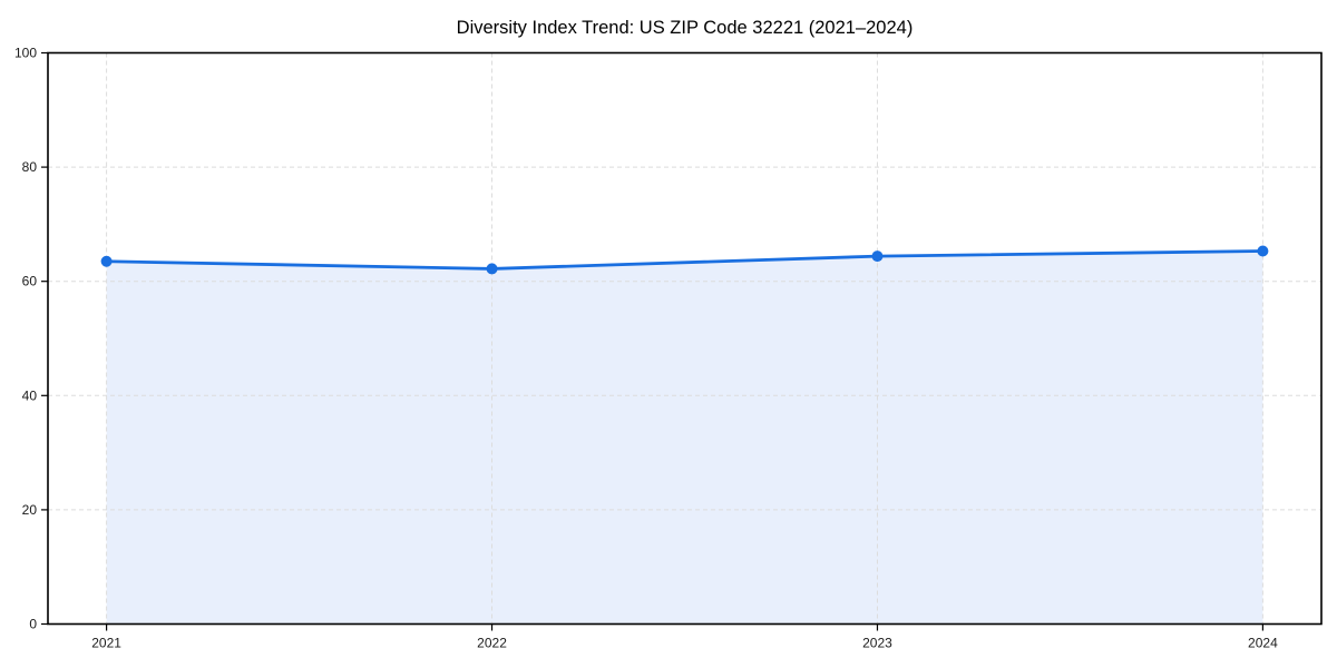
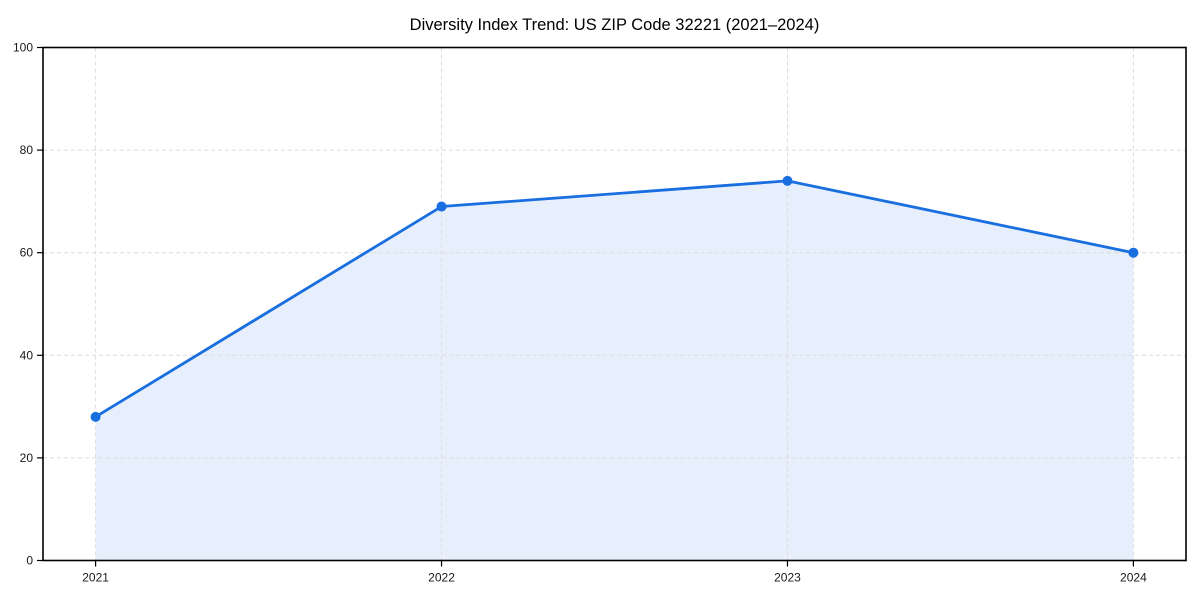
2021: 64 -> 28
2022: 62 -> 69
2023: 64 -> 74
2024: 65 -> 60
